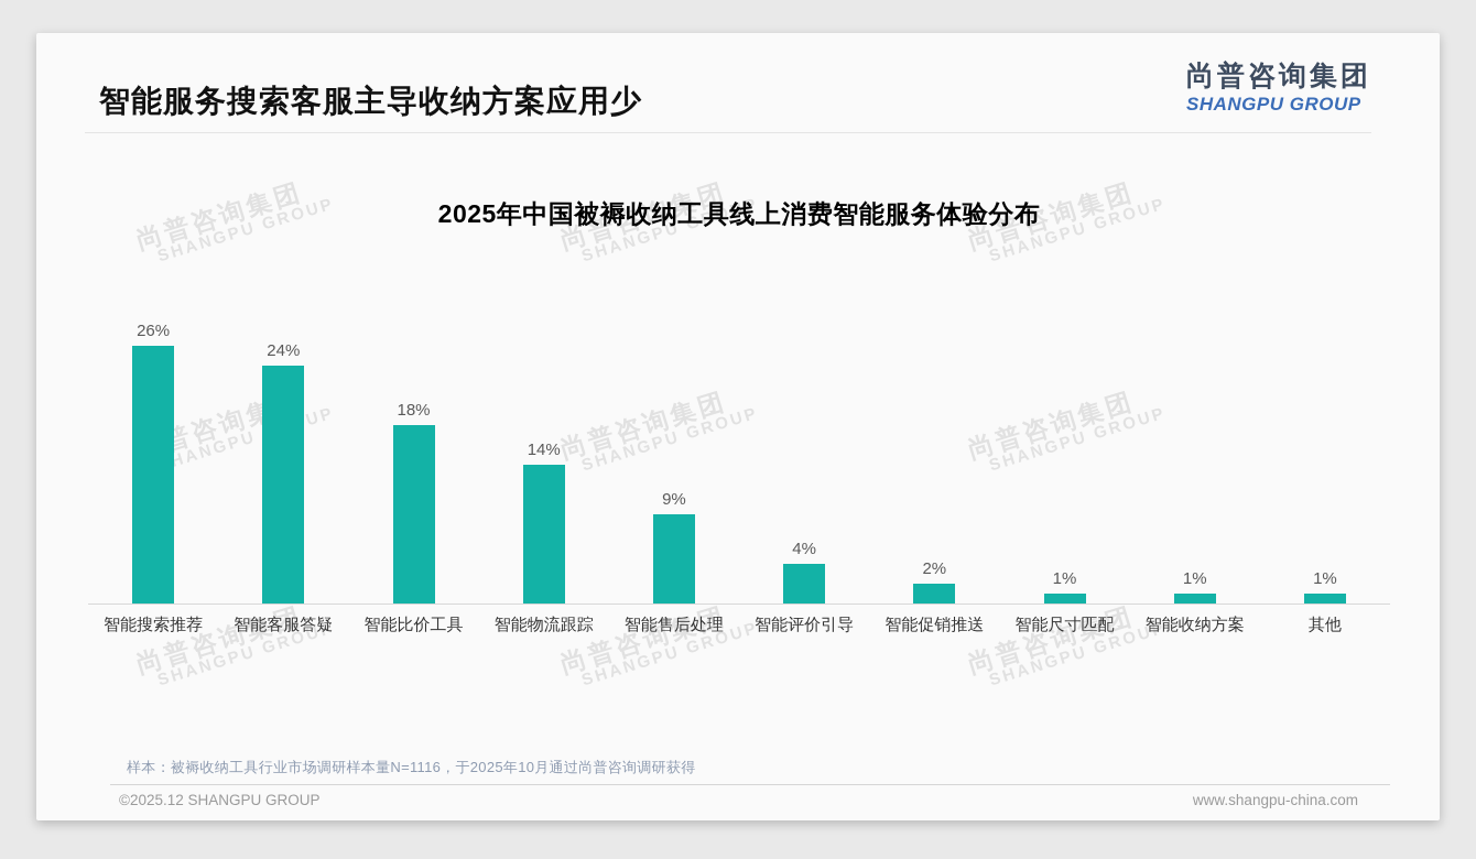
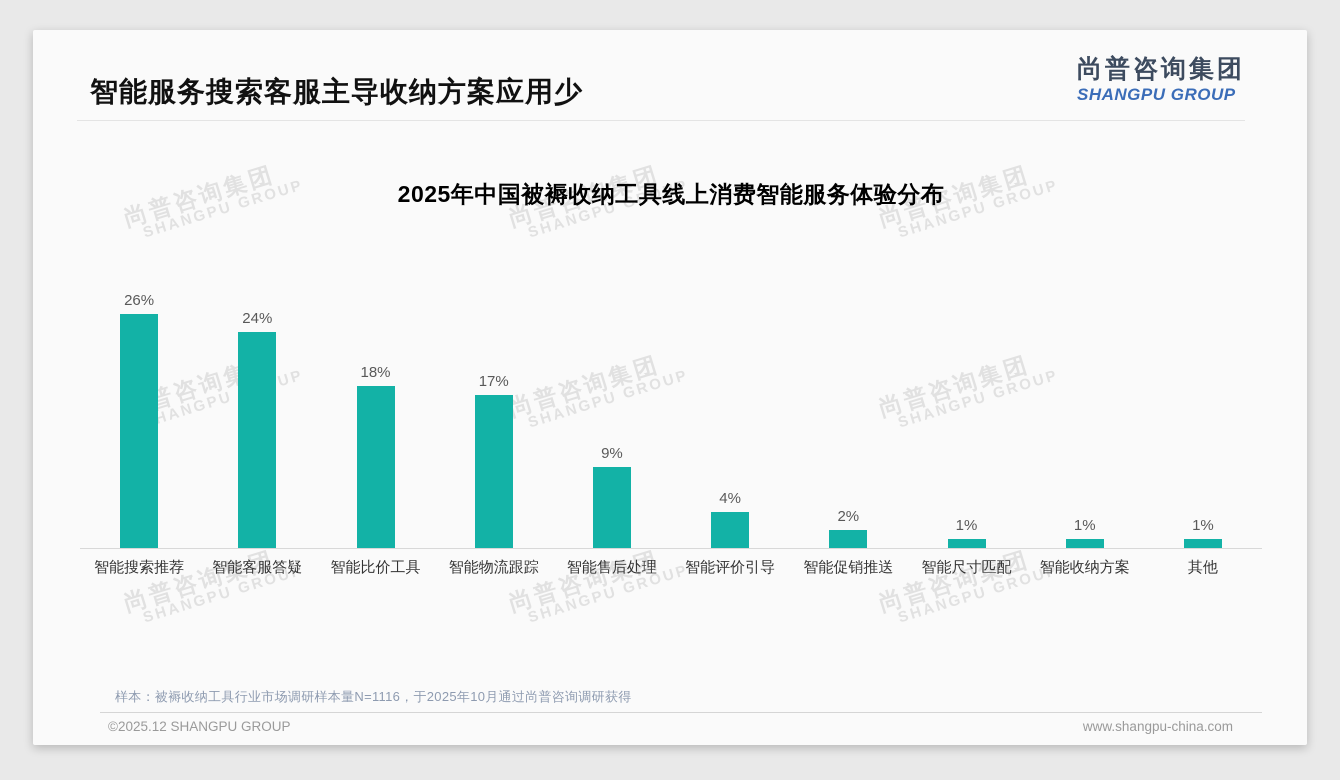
智能物流跟踪: 14% -> 17%
